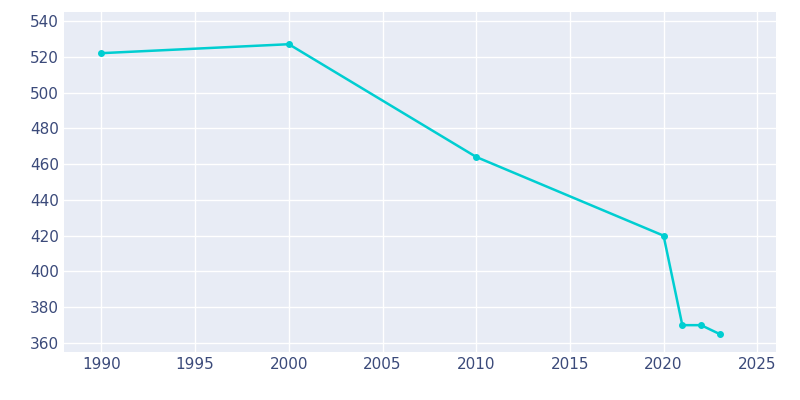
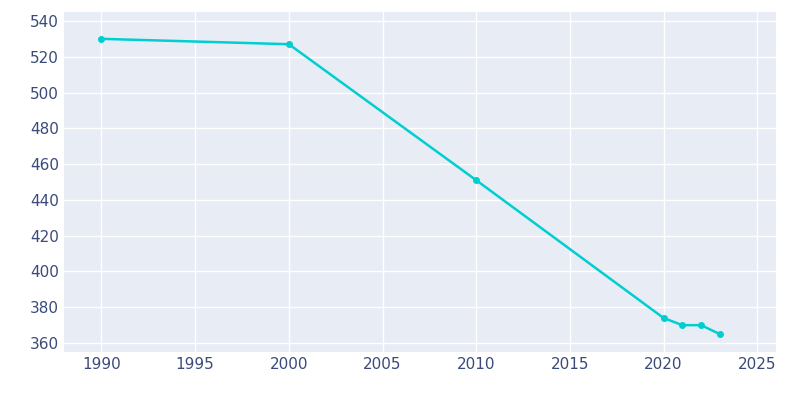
1990: 522 -> 530
2010: 464 -> 451
2020: 420 -> 374
